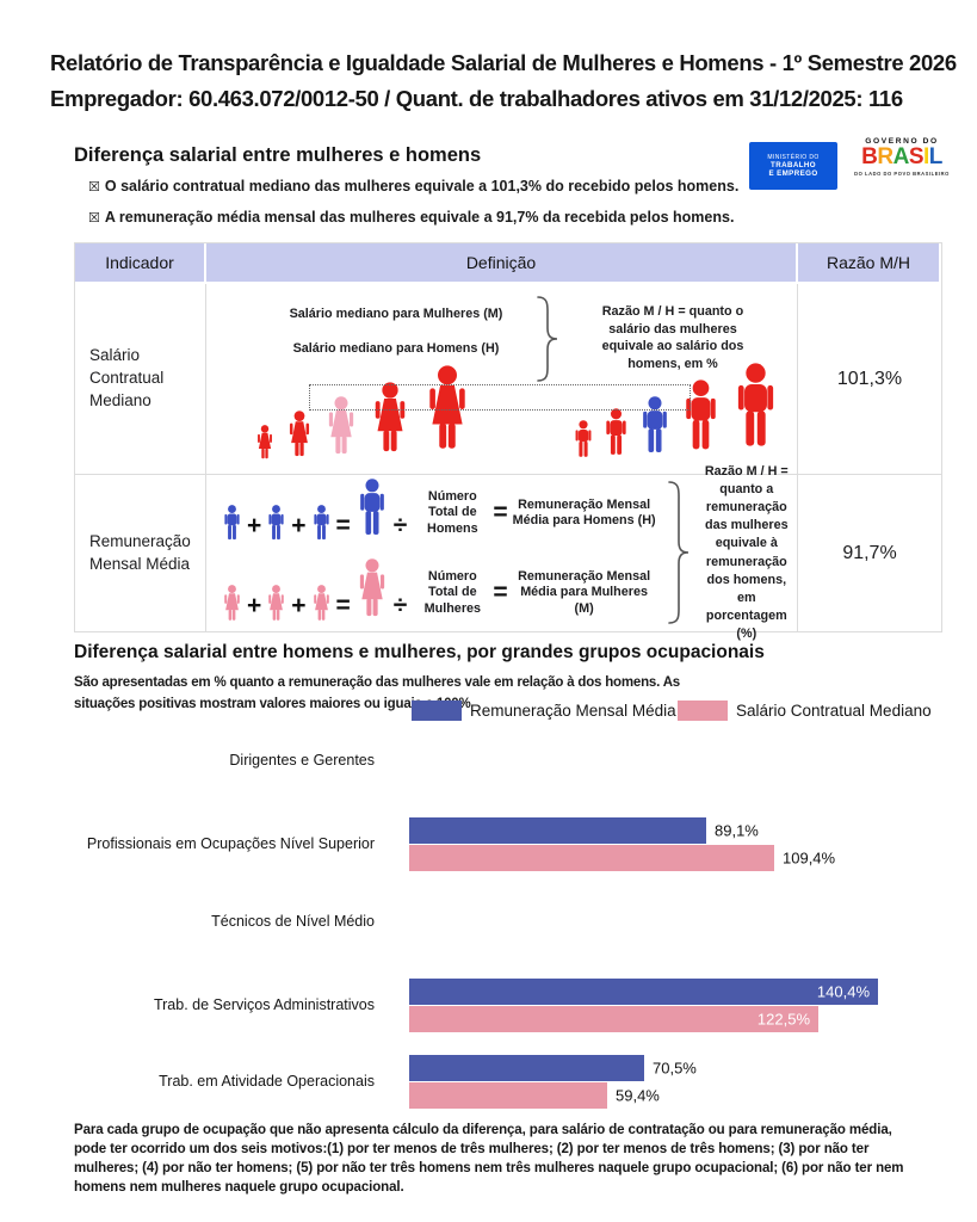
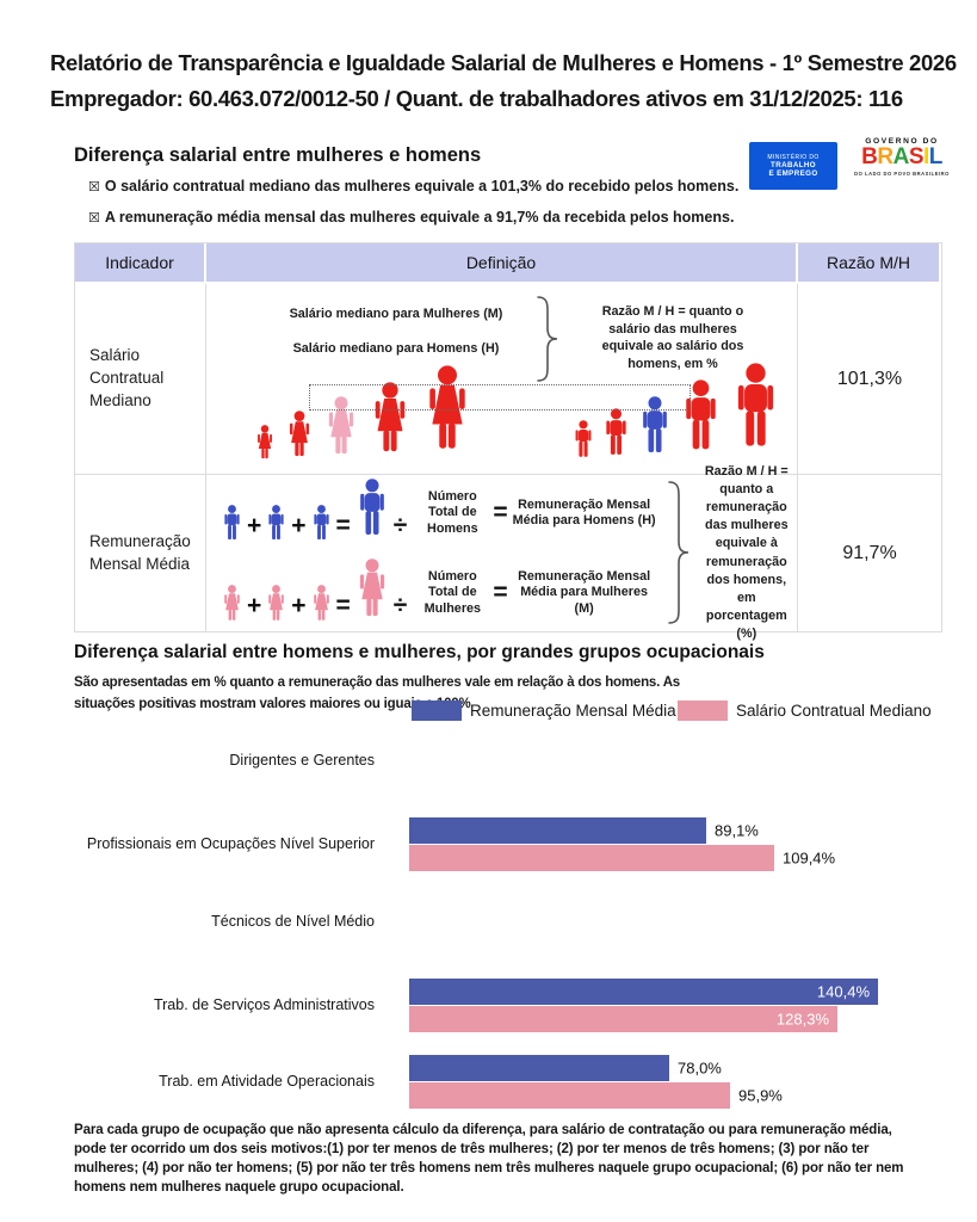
Salário Contratual Mediano/Trab. de Serviços Administrativos: 122,5% -> 128,3%
Remuneração Mensal Média/Trab. em Atividade Operacionais: 70,5% -> 78,0%
Salário Contratual Mediano/Trab. em Atividade Operacionais: 59,4% -> 95,9%
